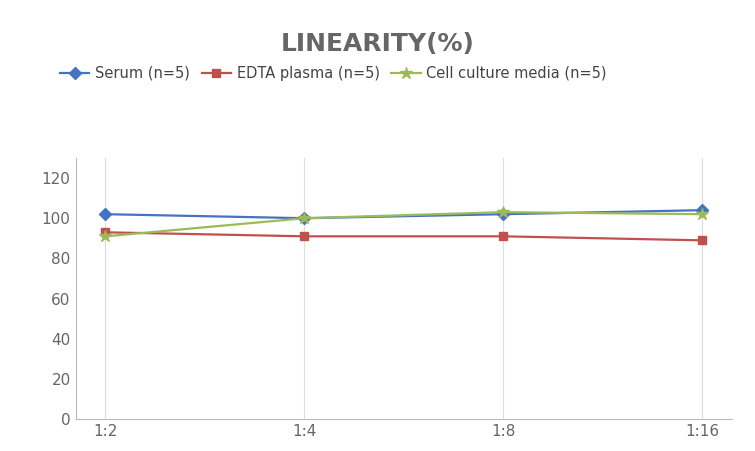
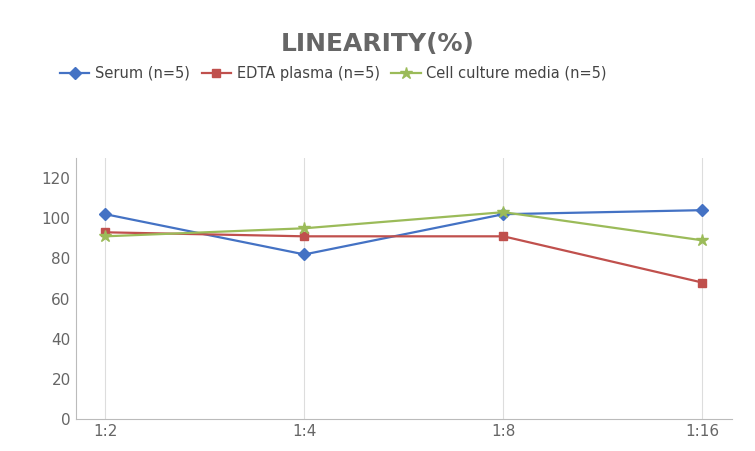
Serum (n=5)/1:4: 100 -> 82
Cell culture media (n=5)/1:4: 100 -> 95
EDTA plasma (n=5)/1:16: 89 -> 68
Cell culture media (n=5)/1:16: 102 -> 89
